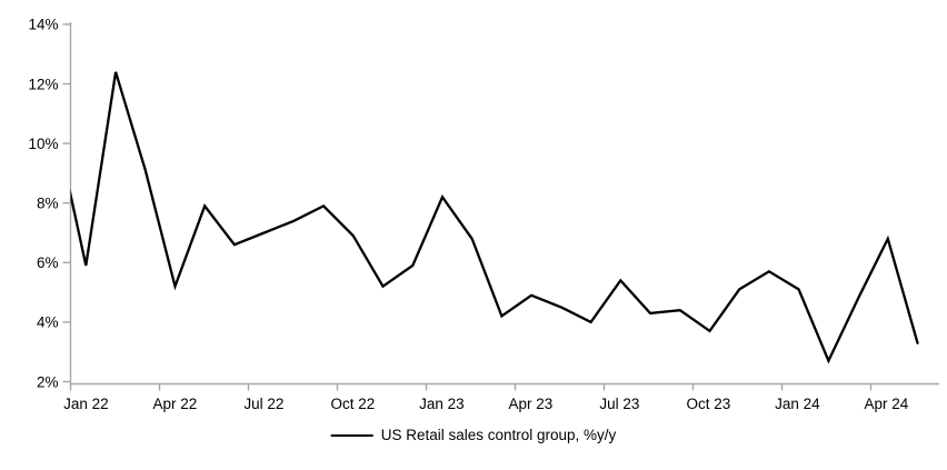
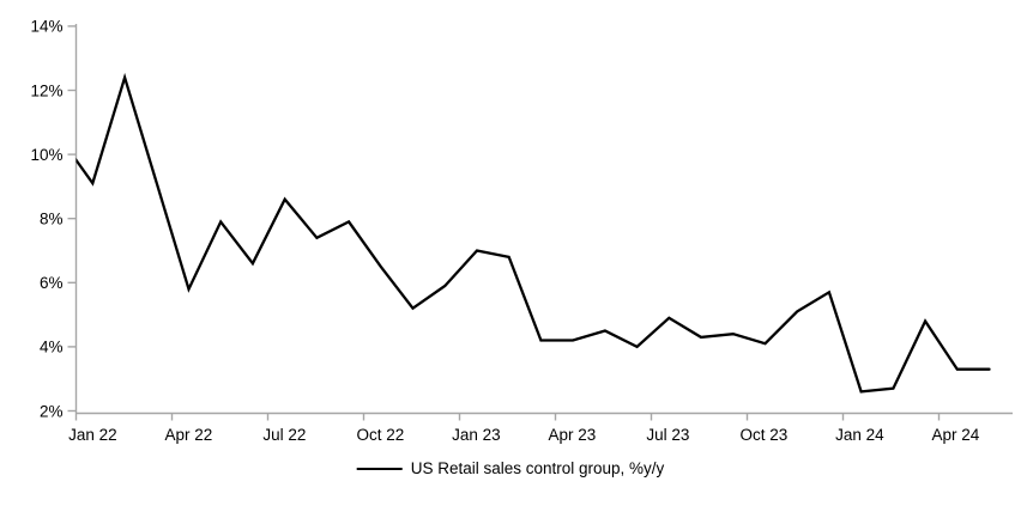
Jan 22: 5.9% -> 9.1%
Apr 22: 5.2% -> 5.8%
Jul 22: 7.0% -> 8.6%
Oct 22: 6.9% -> 6.5%
Jan 23: 8.2% -> 7.0%
Apr 23: 4.9% -> 4.2%
Jul 23: 5.4% -> 4.9%
Oct 23: 3.7% -> 4.1%
Jan 24: 5.1% -> 2.6%
Apr 24: 6.8% -> 3.3%
